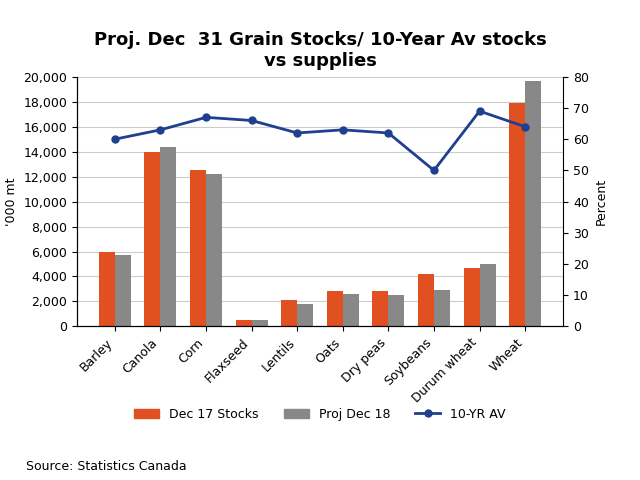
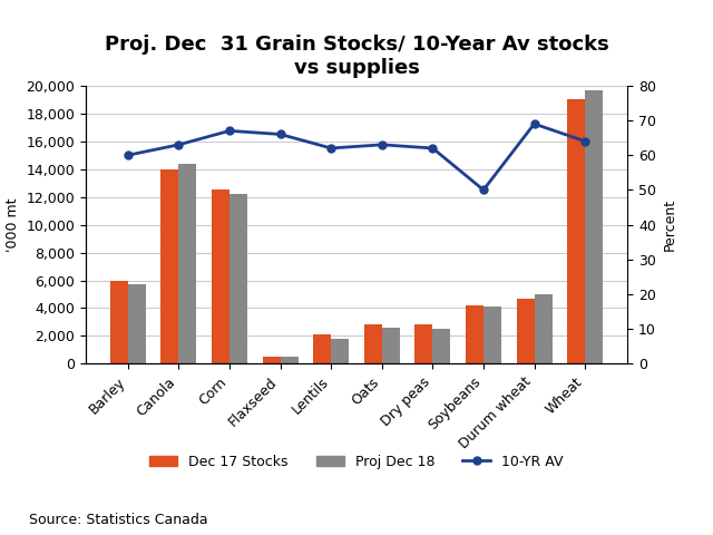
Proj Dec 18/Soybeans: 2,900 -> 4,100
Dec 17 Stocks/Wheat: 17,900 -> 19,000
